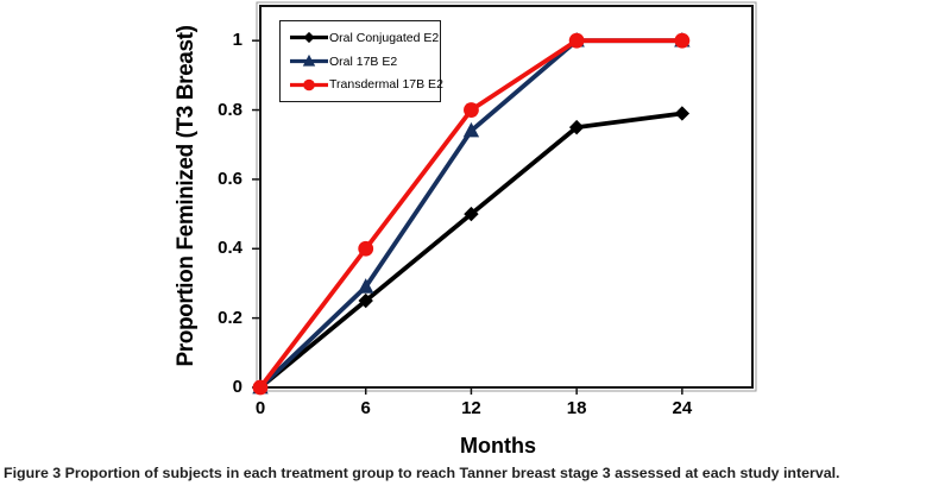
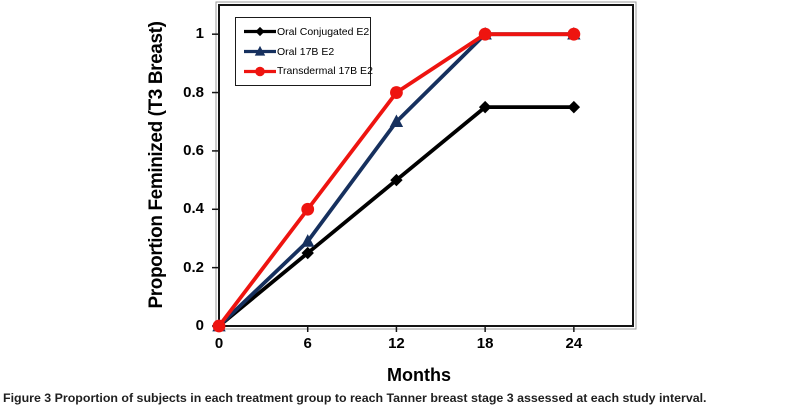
Oral 17B E2/12: 0.74 -> 0.70
Oral Conjugated E2/24: 0.79 -> 0.75
